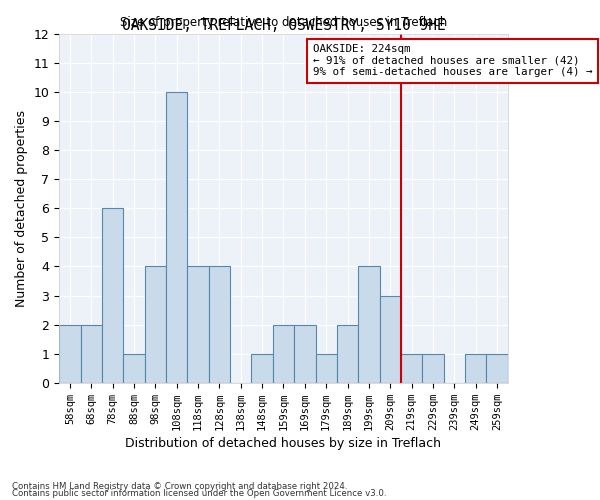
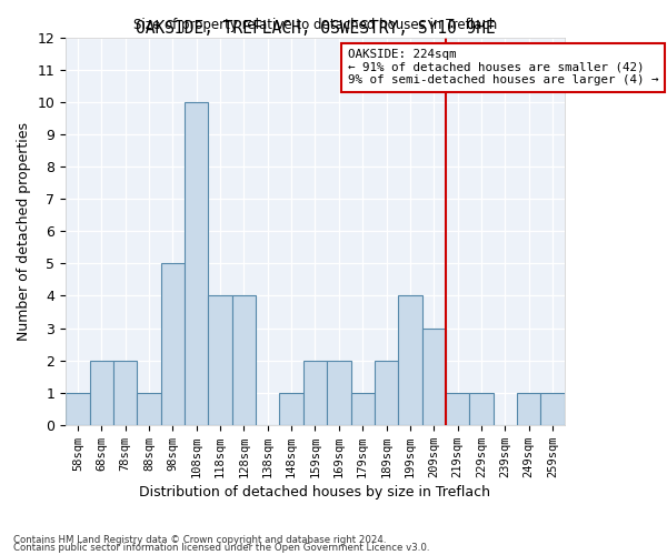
58sqm: 2 -> 1
78sqm: 6 -> 2
98sqm: 4 -> 5
